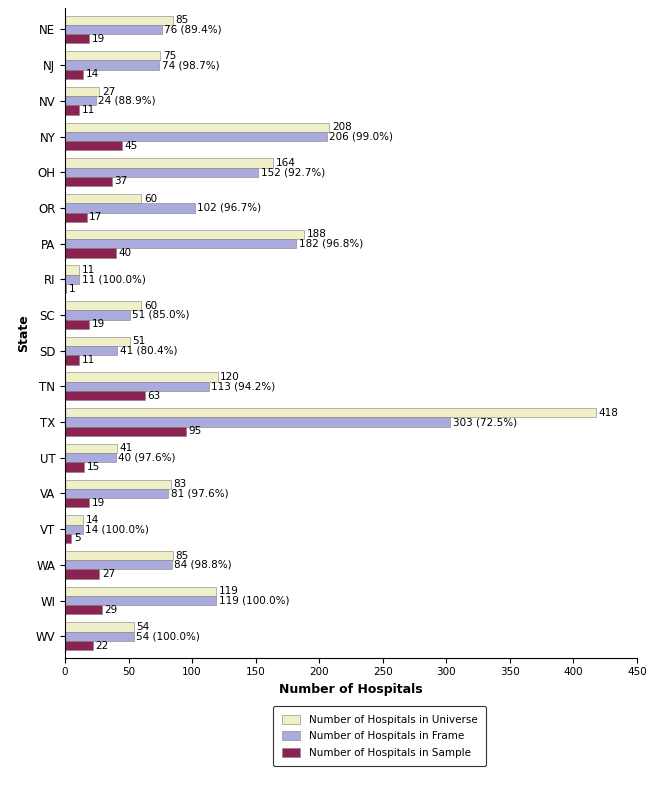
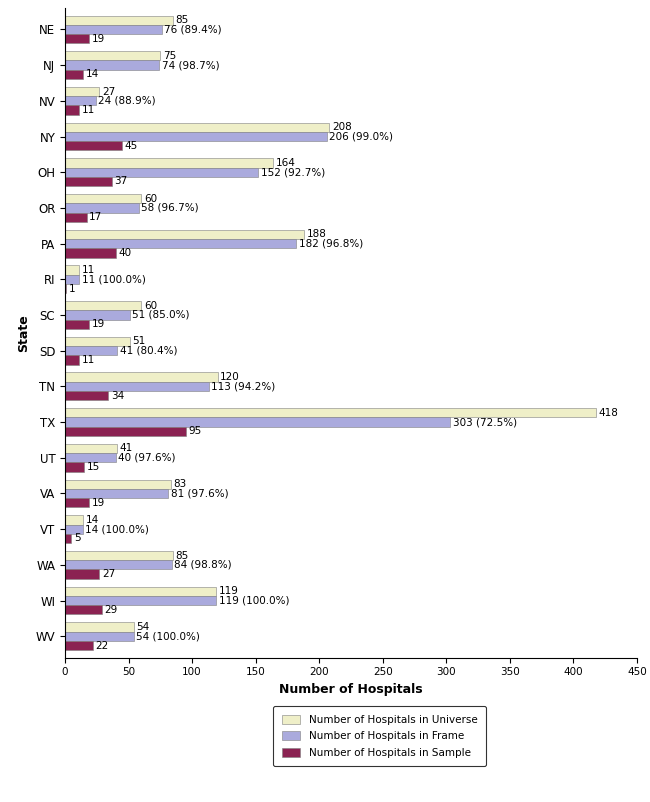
Number of Hospitals in Frame/OR: 102 -> 58
Number of Hospitals in Sample/TN: 63 -> 34
